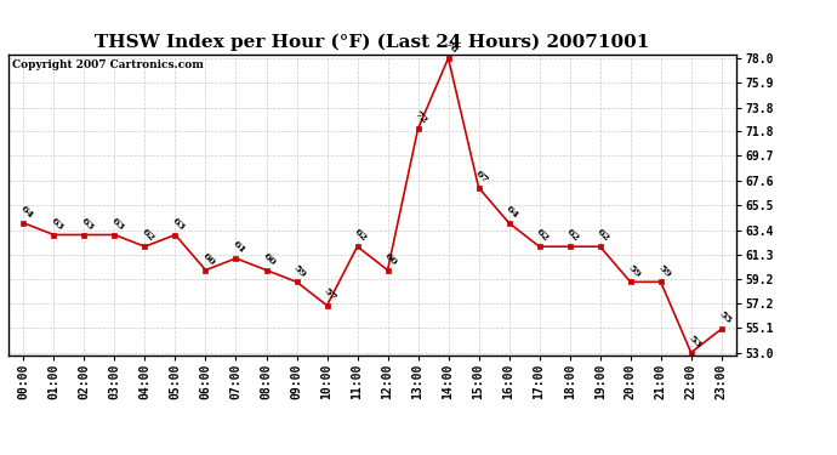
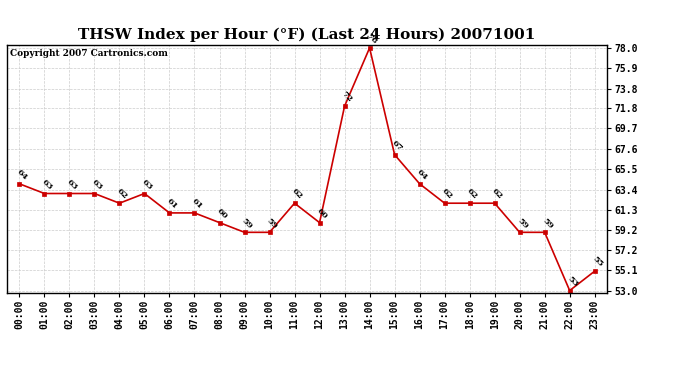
06:00: 60 -> 61
10:00: 57 -> 59
